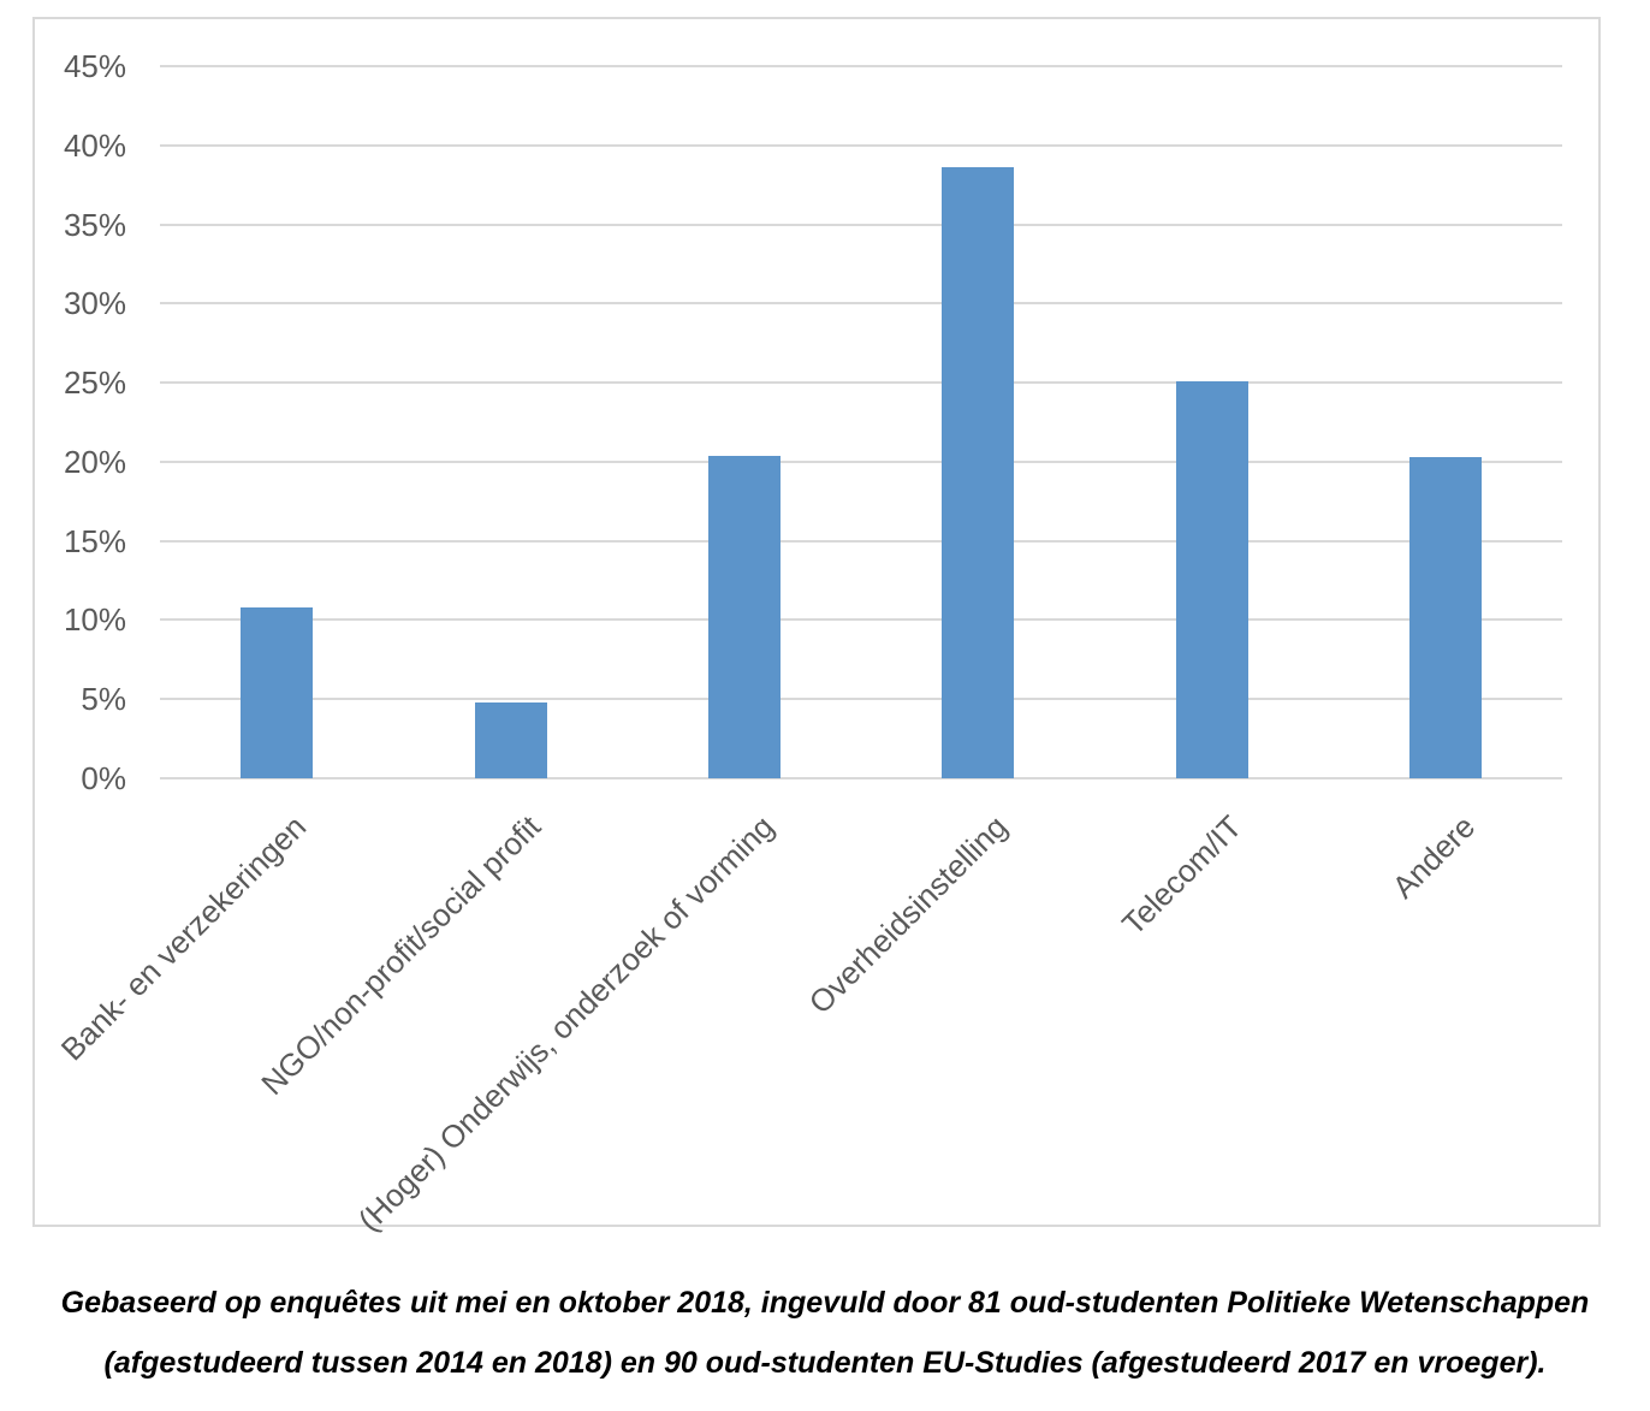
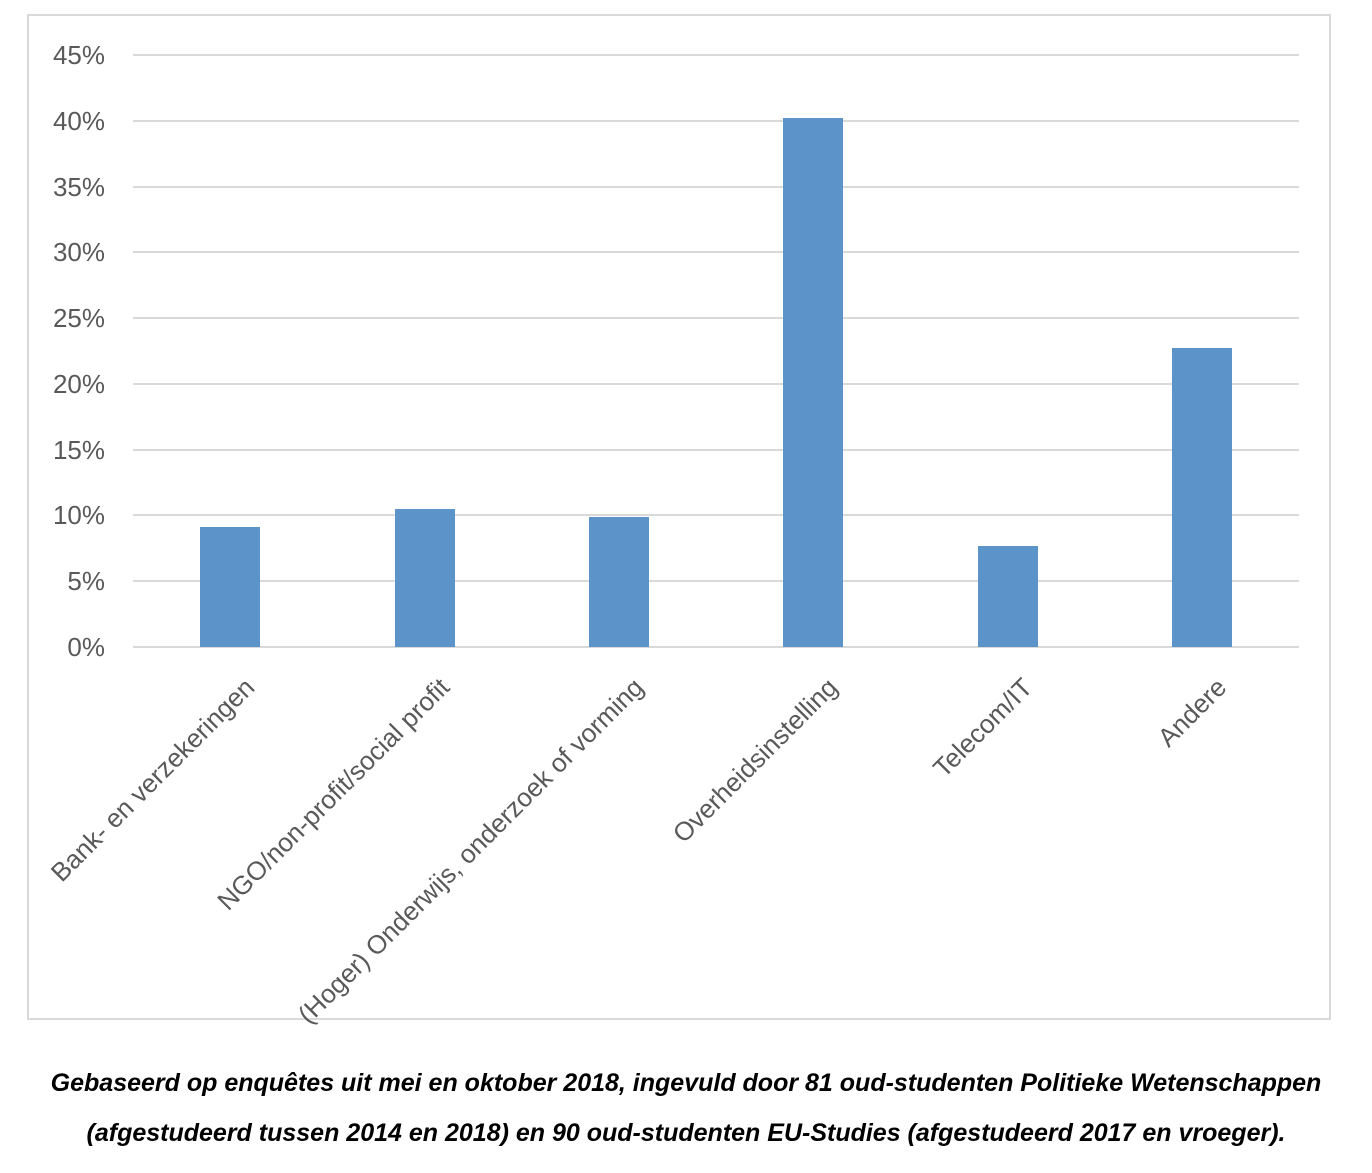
Bank- en verzekeringen: 10.8% -> 9.1%
NGO/non-profit/social profit: 4.8% -> 10.5%
(Hoger) Onderwijs, onderzoek of vorming: 20.4% -> 9.9%
Overheidsinstelling: 38.6% -> 40.2%
Telecom/IT: 25.1% -> 7.7%
Andere: 20.3% -> 22.7%
